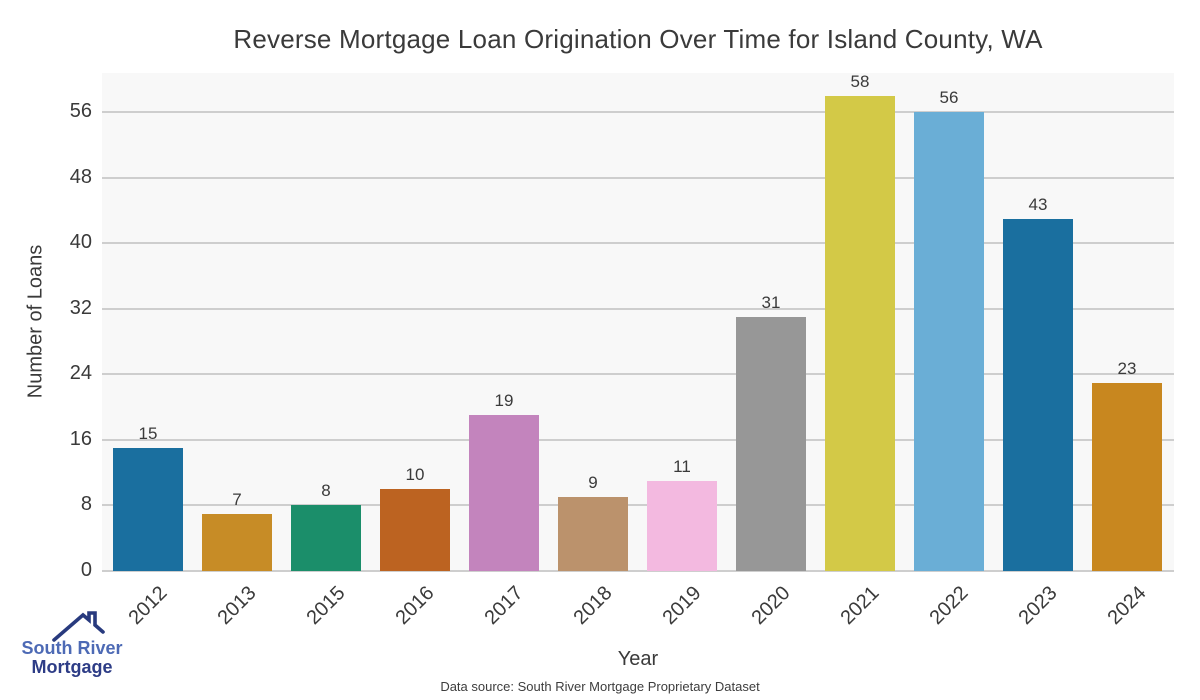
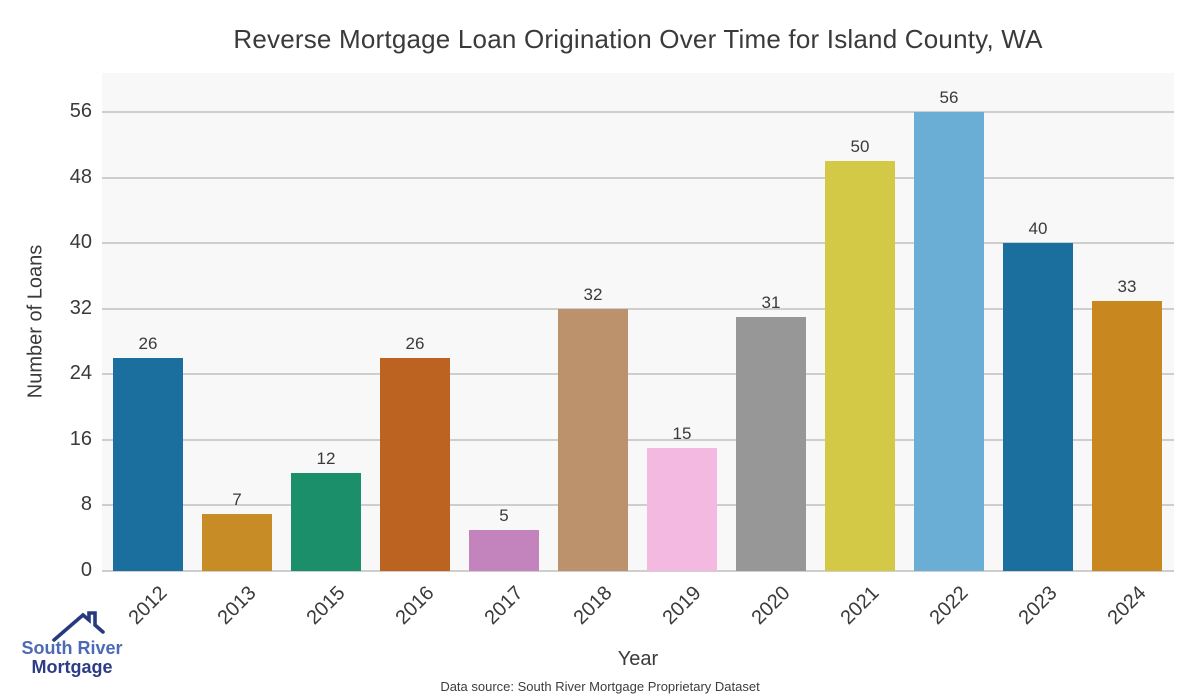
2012: 15 -> 26
2015: 8 -> 12
2016: 10 -> 26
2017: 19 -> 5
2018: 9 -> 32
2019: 11 -> 15
2021: 58 -> 50
2023: 43 -> 40
2024: 23 -> 33
